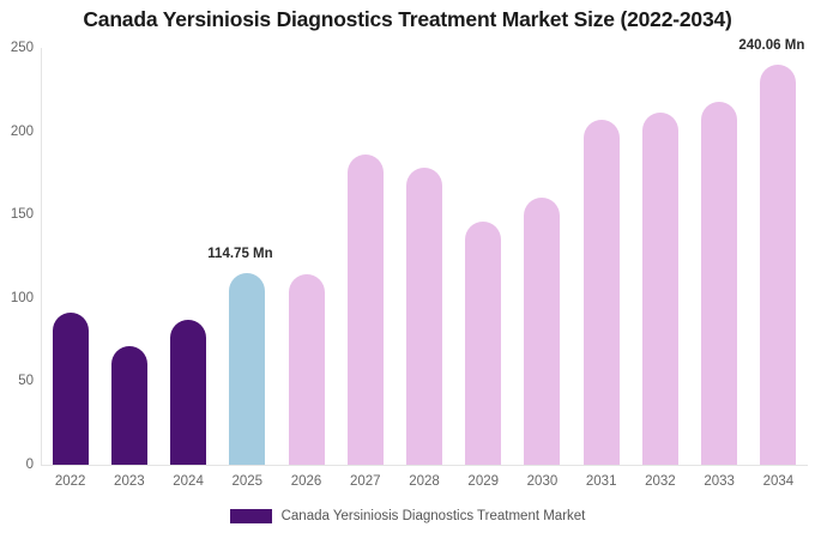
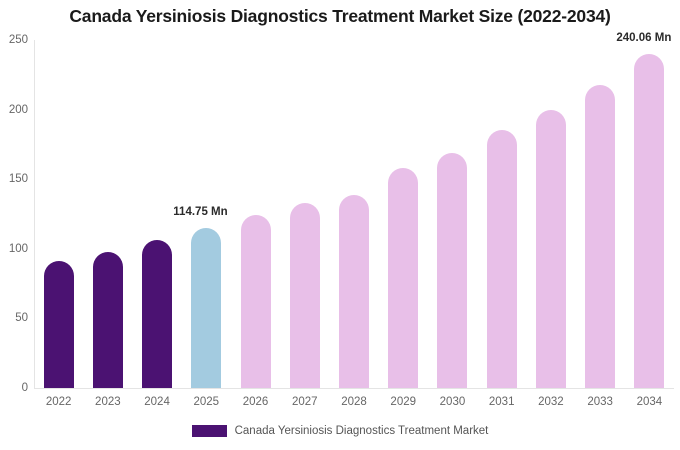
2023: 71 -> 98
2024: 87 -> 106
2026: 114 -> 124
2027: 186 -> 133
2028: 178 -> 139
2029: 146 -> 158
2030: 160 -> 169
2031: 207 -> 185
2032: 211 -> 200
